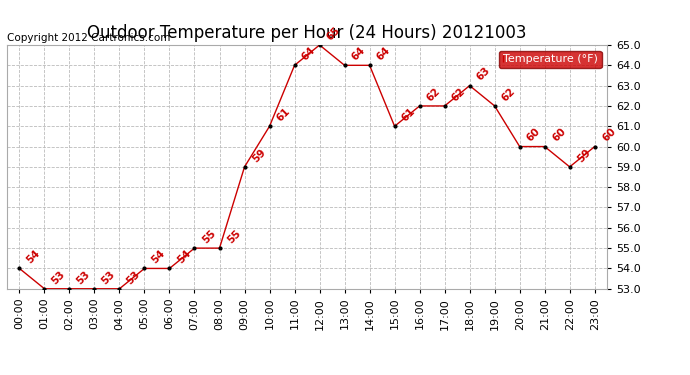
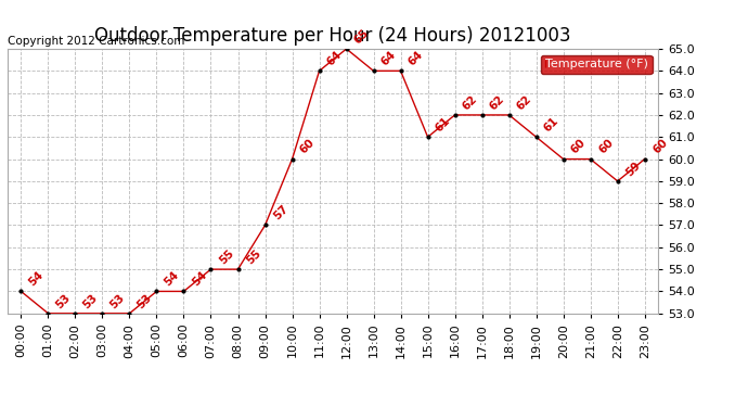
09:00: 59 -> 57
10:00: 61 -> 60
18:00: 63 -> 62
19:00: 62 -> 61
